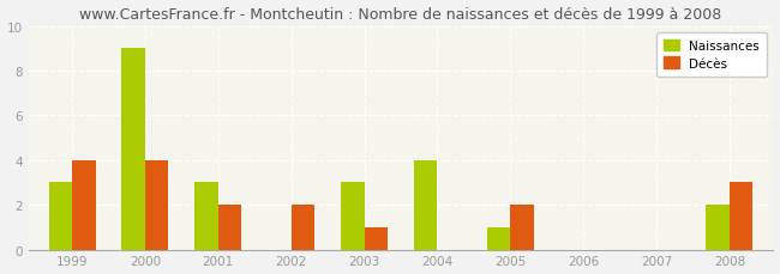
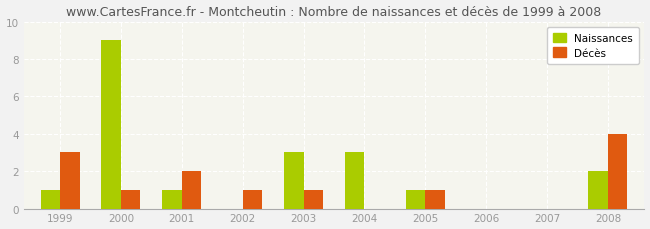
Naissances/1999: 3 -> 1
Décès/1999: 4 -> 3
Décès/2000: 4 -> 1
Naissances/2001: 3 -> 1
Décès/2002: 2 -> 1
Naissances/2004: 4 -> 3
Décès/2005: 2 -> 1
Décès/2008: 3 -> 4
